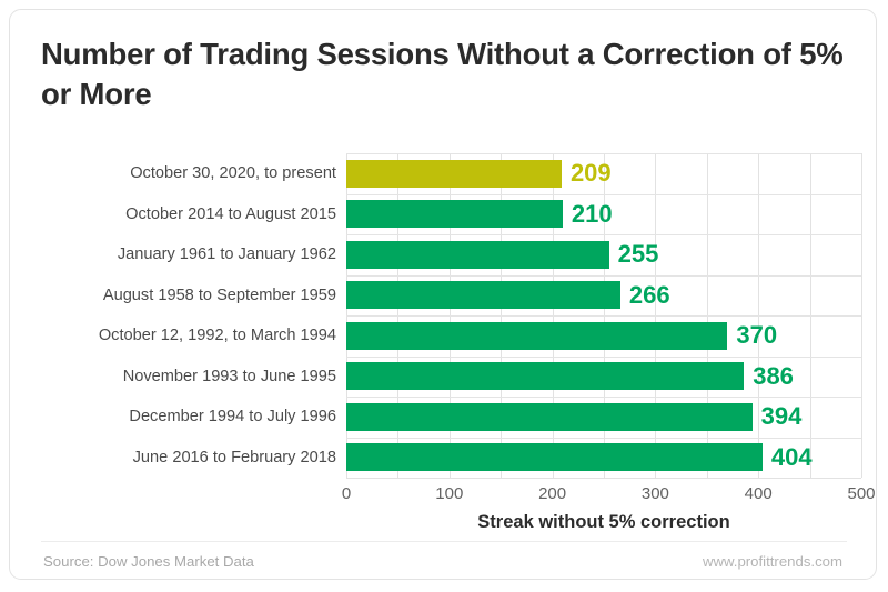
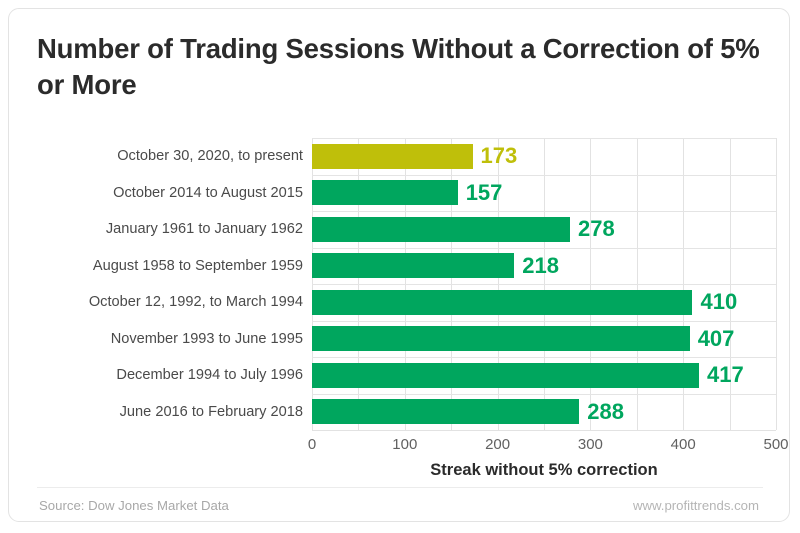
October 30, 2020, to present: 209 -> 173
October 2014 to August 2015: 210 -> 157
January 1961 to January 1962: 255 -> 278
August 1958 to September 1959: 266 -> 218
October 12, 1992, to March 1994: 370 -> 410
November 1993 to June 1995: 386 -> 407
December 1994 to July 1996: 394 -> 417
June 2016 to February 2018: 404 -> 288
